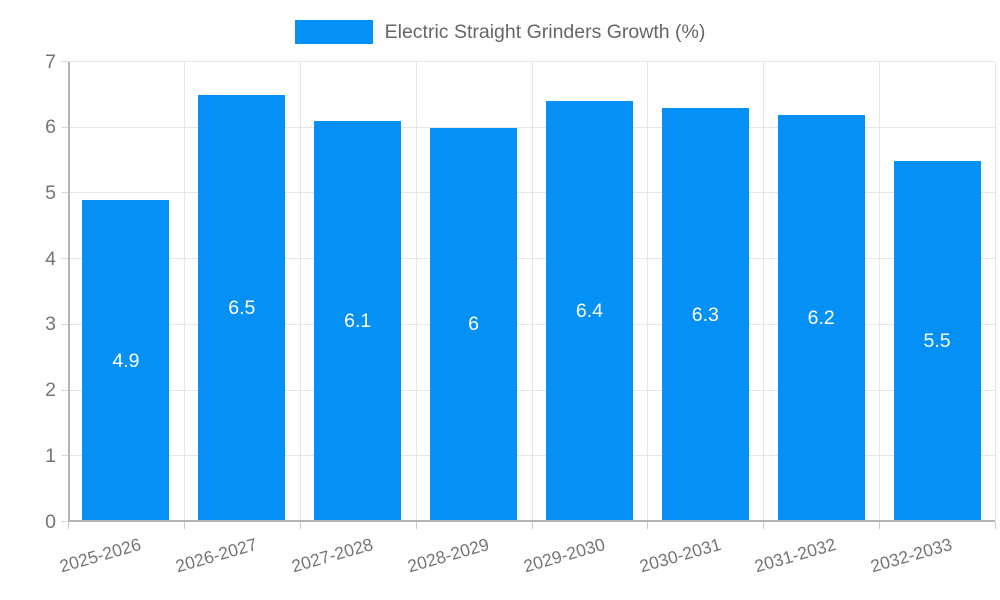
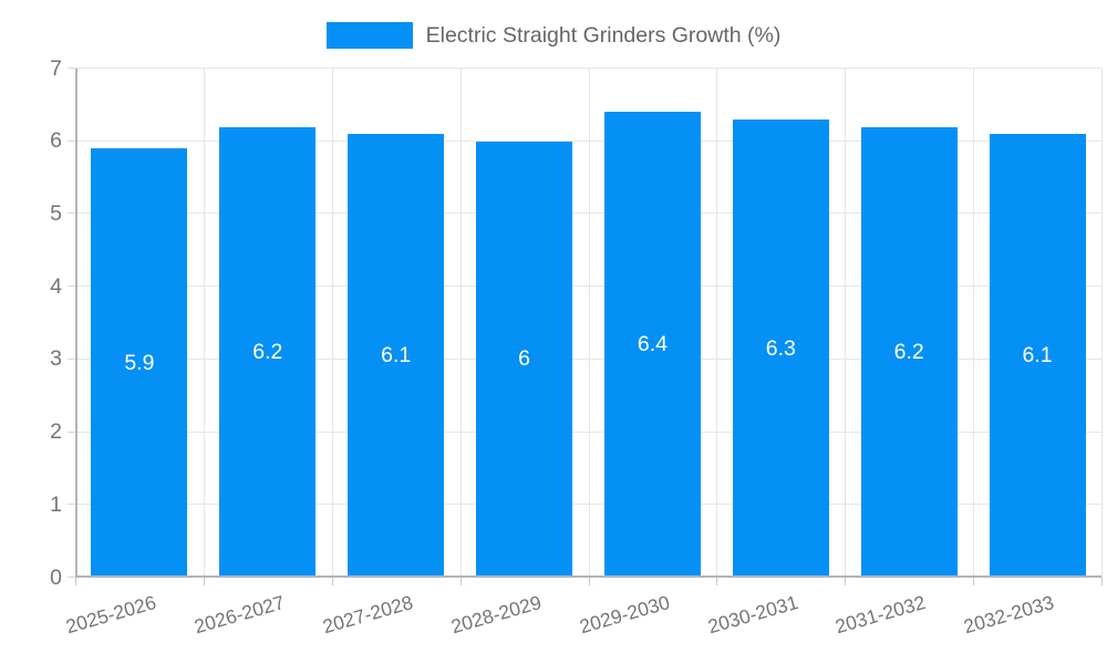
2025-2026: 4.9 -> 5.9
2026-2027: 6.5 -> 6.2
2032-2033: 5.5 -> 6.1
